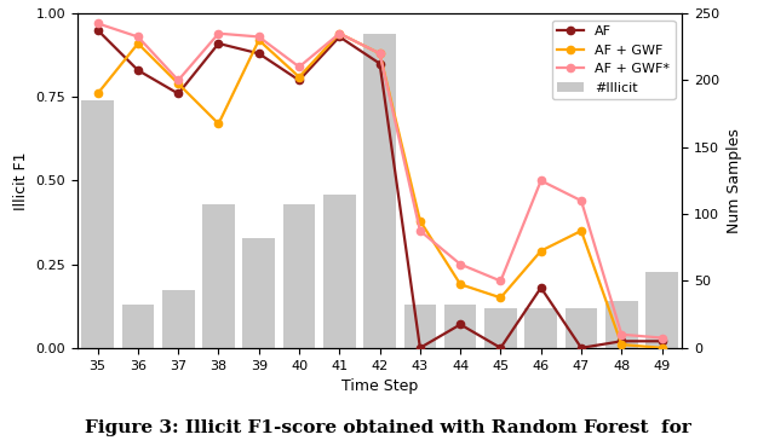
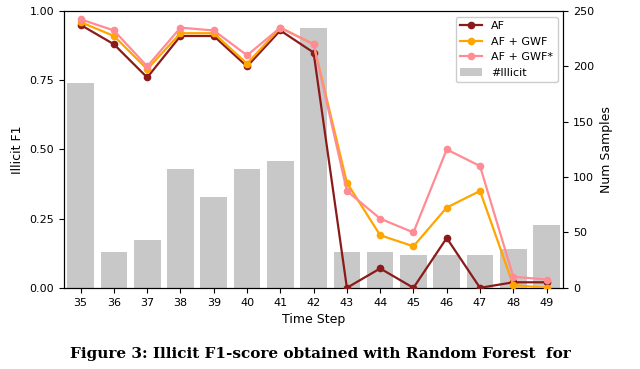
AF + GWF/35: 0.76 -> 0.96
AF/36: 0.83 -> 0.88
AF + GWF/38: 0.67 -> 0.92
AF/39: 0.88 -> 0.91
